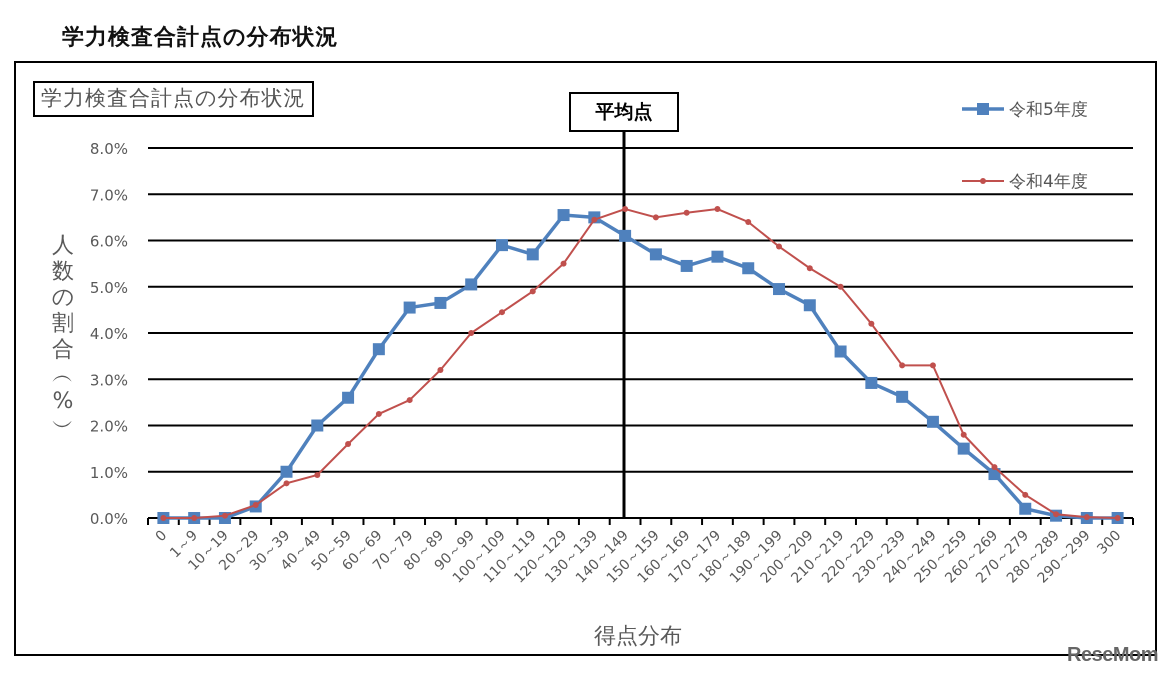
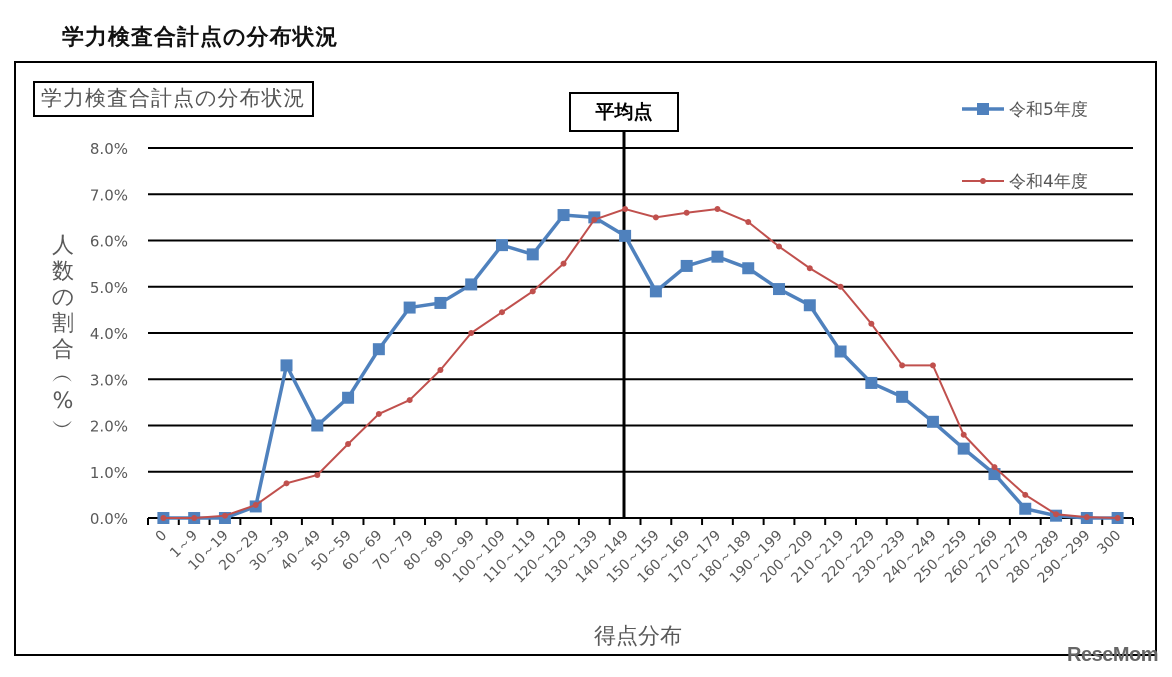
令和5年度/30～39: 1.0% -> 3.3%
令和5年度/150～159: 5.7% -> 4.9%
